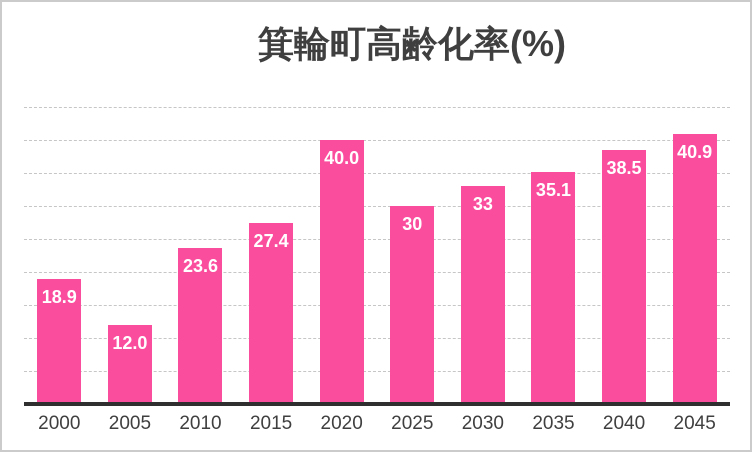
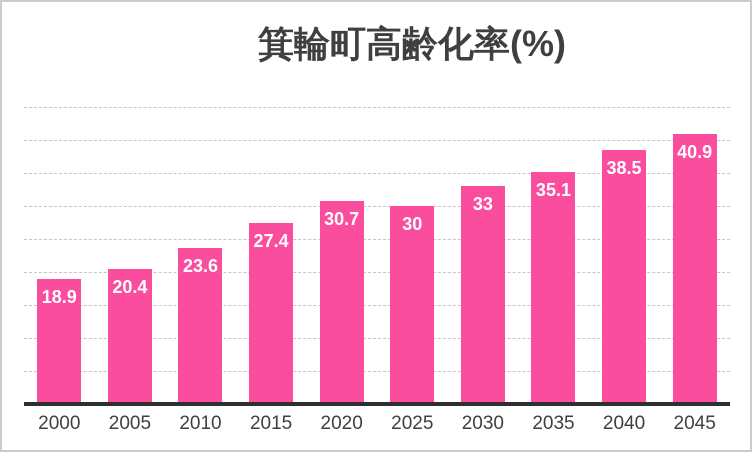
2005: 12.0 -> 20.4
2020: 40.0 -> 30.7
